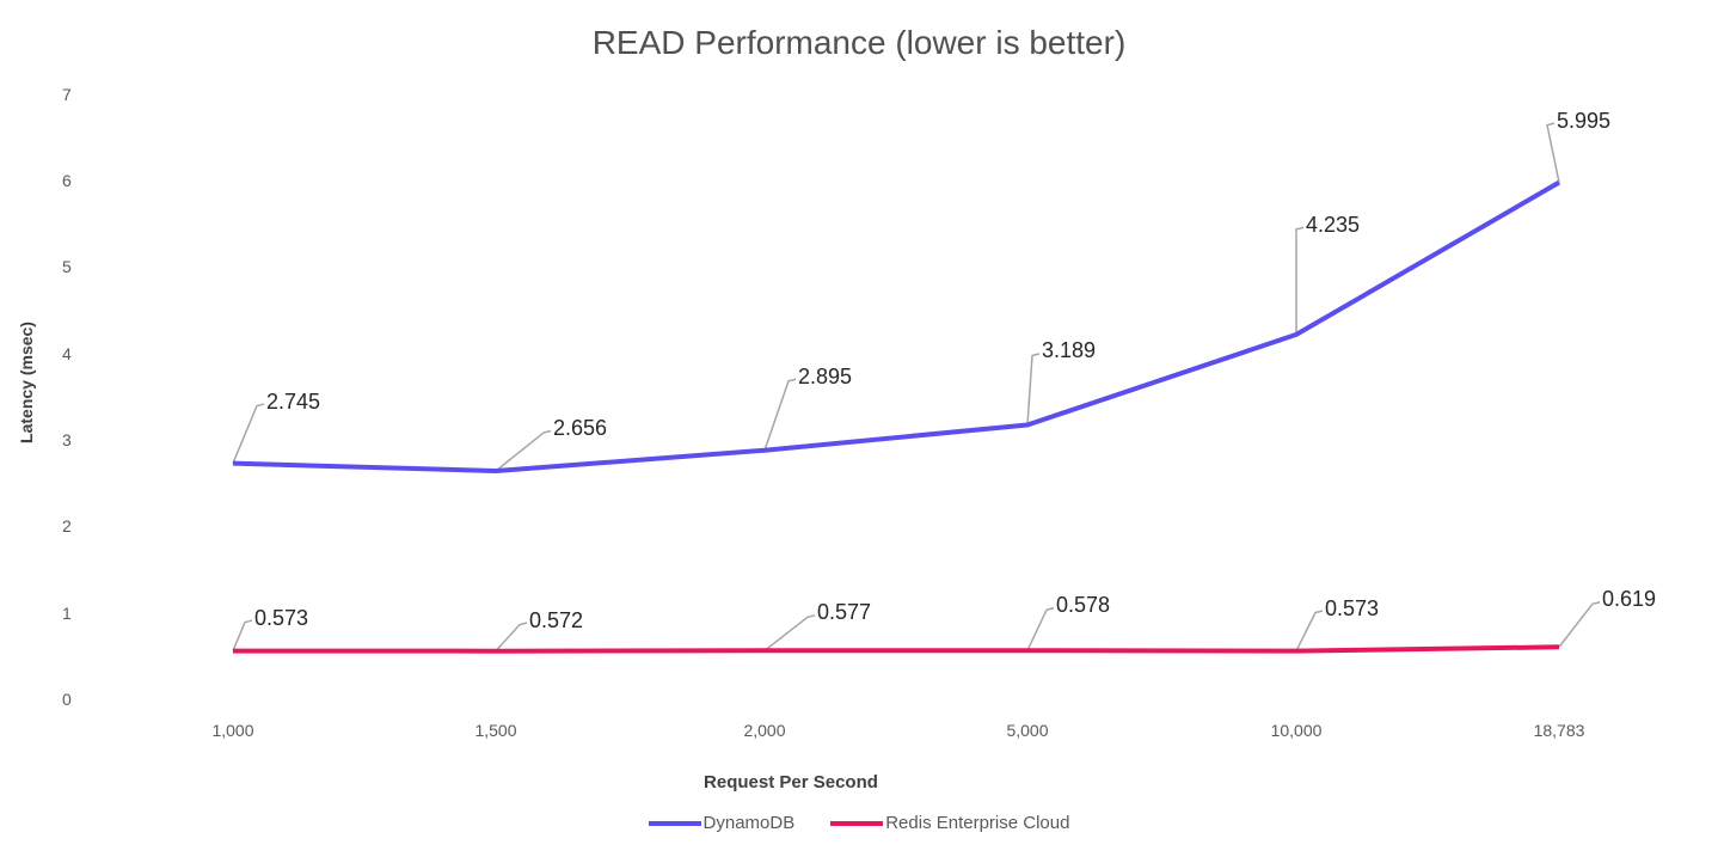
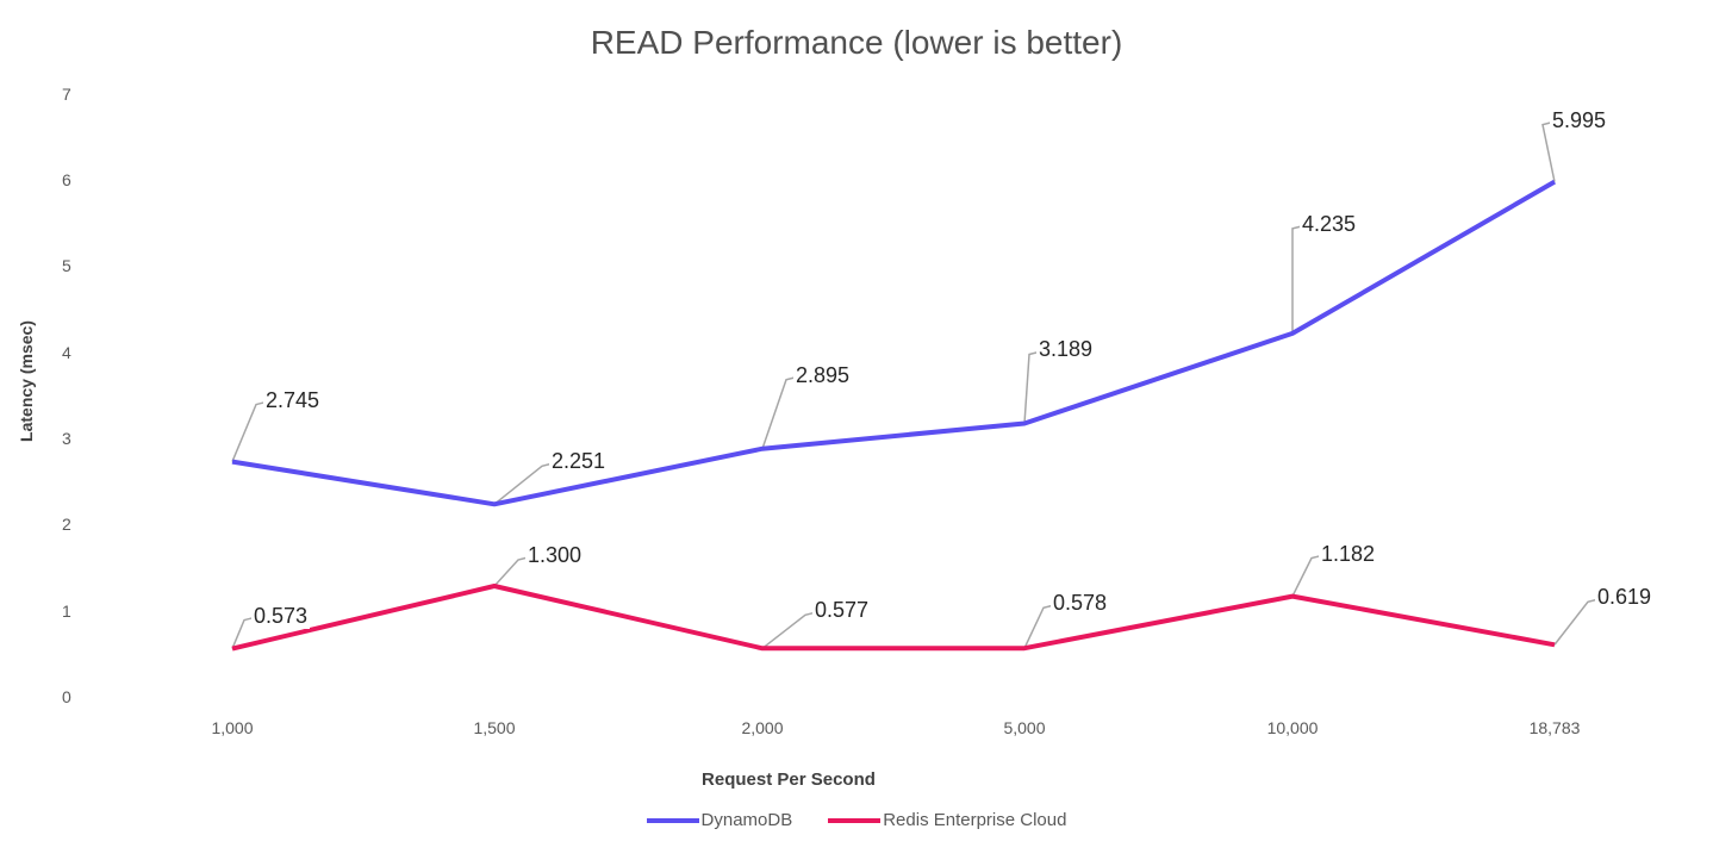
DynamoDB/1,500: 2.656 -> 2.251
Redis Enterprise Cloud/1,500: 0.572 -> 1.300
Redis Enterprise Cloud/10,000: 0.573 -> 1.182
